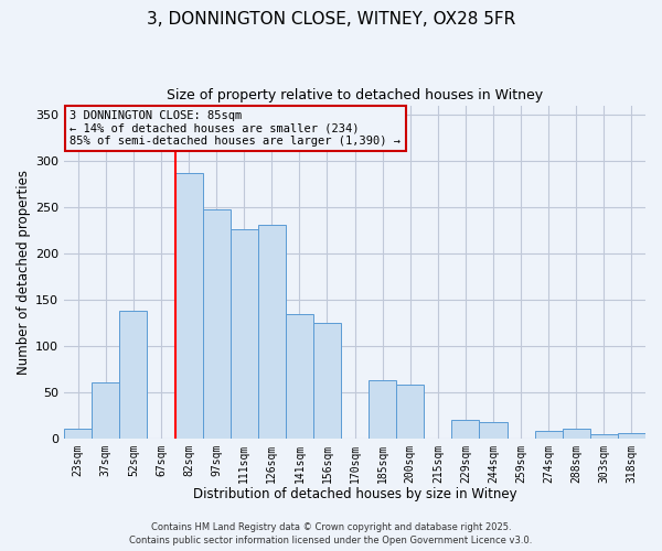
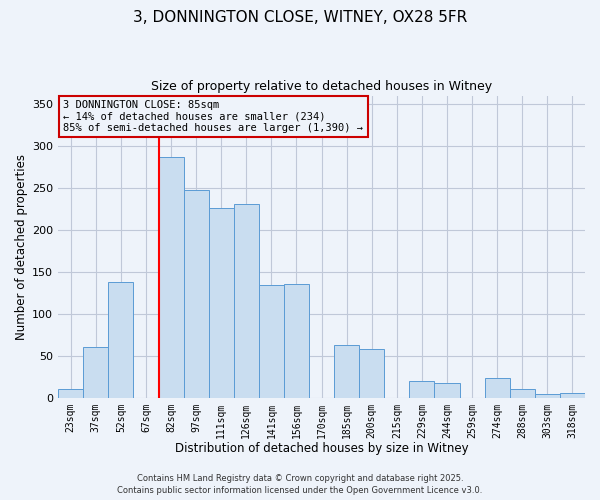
156sqm: 125 -> 136
274sqm: 8 -> 24
